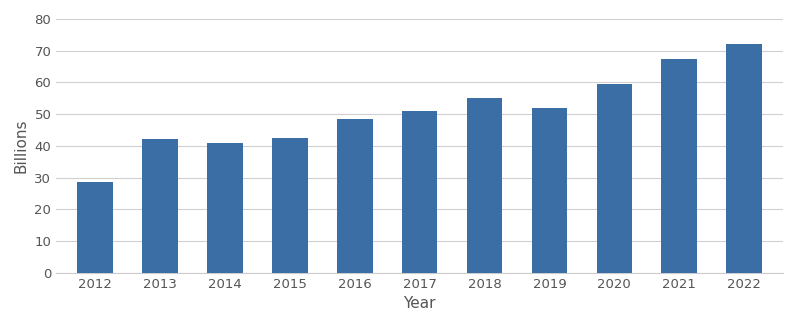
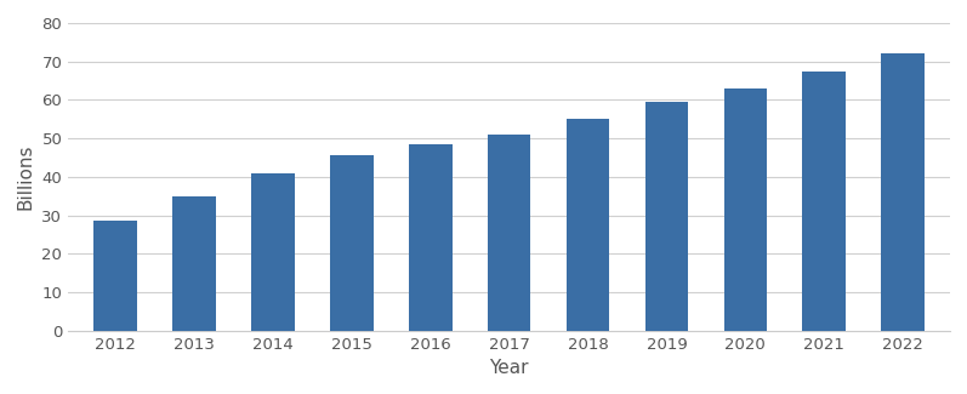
2013: 42.0 -> 35.0
2015: 42.5 -> 45.5
2019: 52.0 -> 59.5
2020: 59.5 -> 63.0
